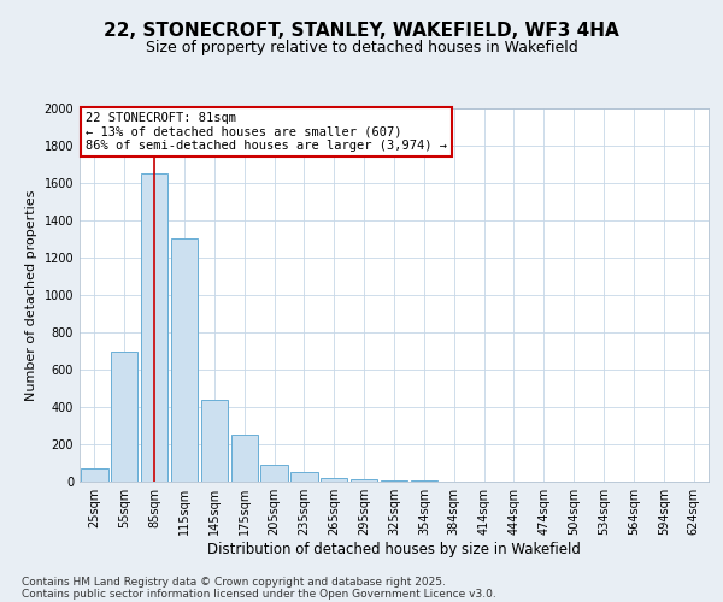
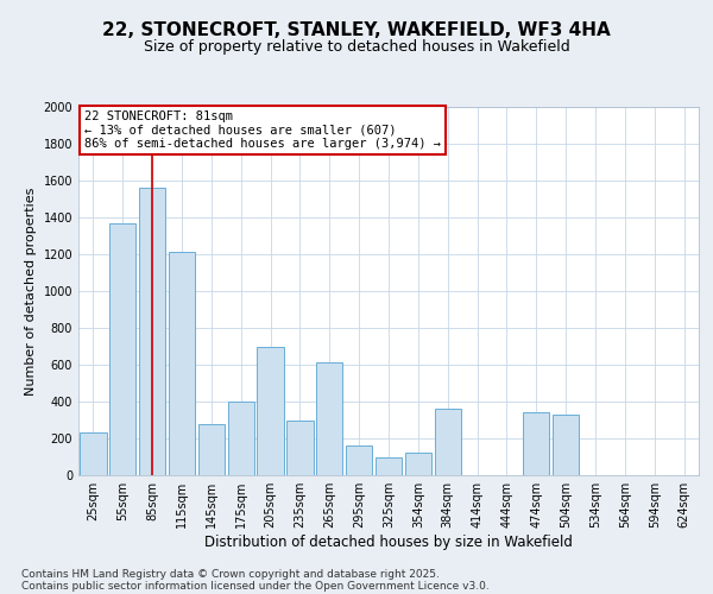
25sqm: 70 -> 230
55sqm: 700 -> 1370
85sqm: 1650 -> 1560
115sqm: 1300 -> 1210
145sqm: 440 -> 280
175sqm: 250 -> 400
205sqm: 90 -> 700
235sqm: 50 -> 300
265sqm: 20 -> 610
295sqm: 10 -> 160
325sqm: 0 -> 100
354sqm: 0 -> 120
384sqm: 0 -> 360
474sqm: 0 -> 340
504sqm: 0 -> 330
